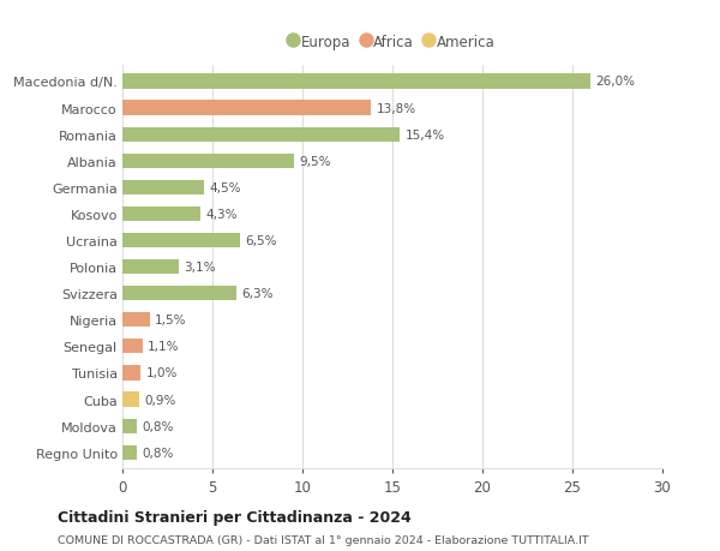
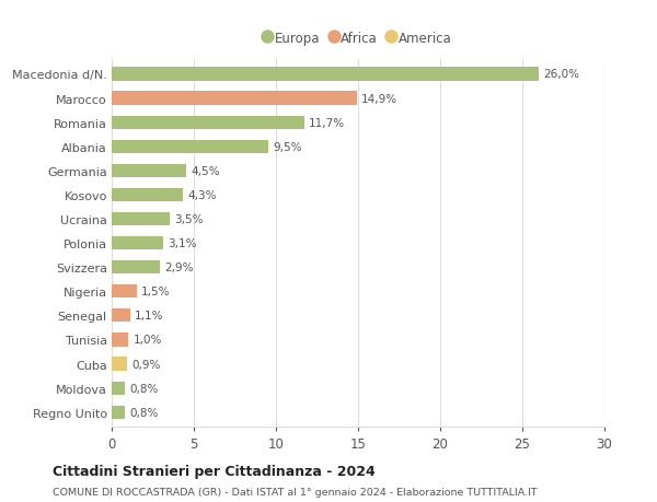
Marocco: 13,8% -> 14,9%
Romania: 15,4% -> 11,7%
Ucraina: 6,5% -> 3,5%
Svizzera: 6,3% -> 2,9%
